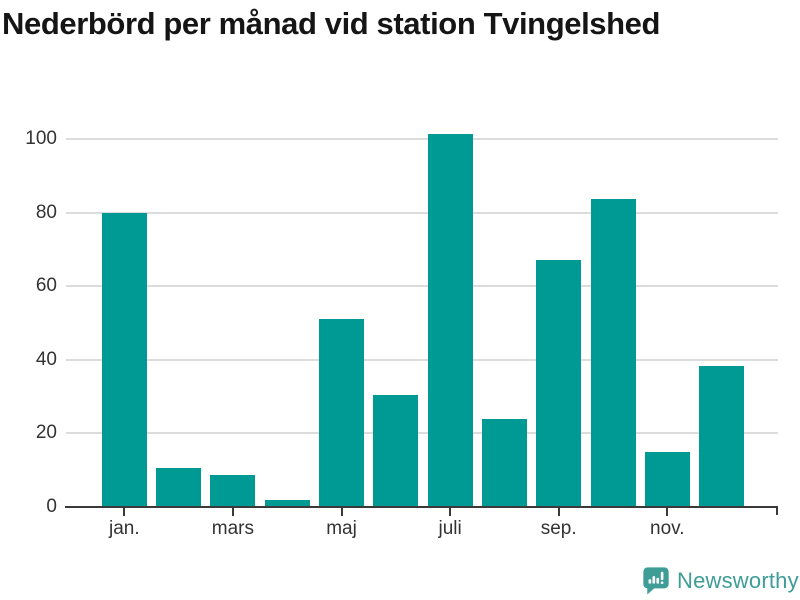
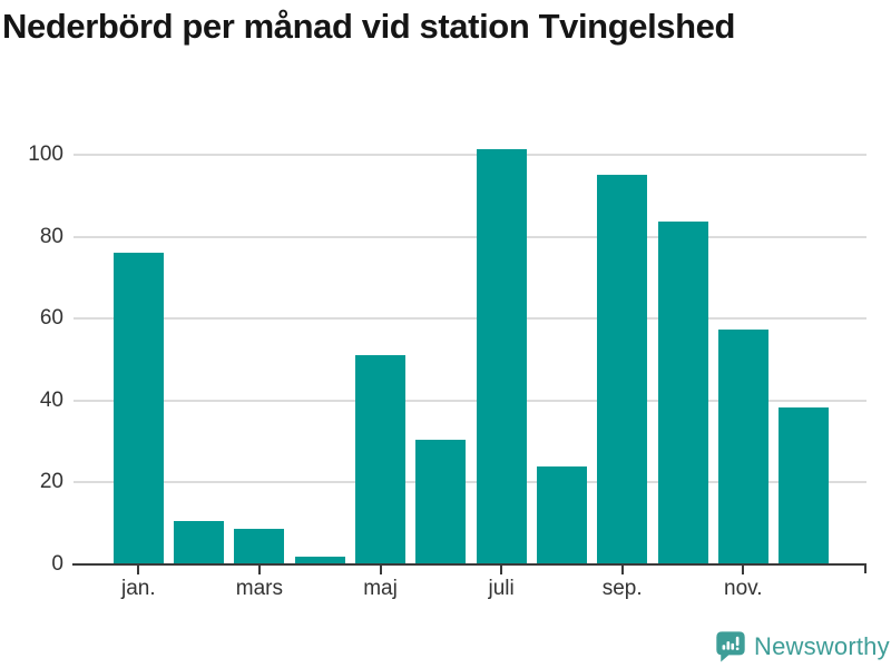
jan.: 80 -> 76
sep.: 67 -> 95
nov.: 15 -> 57
